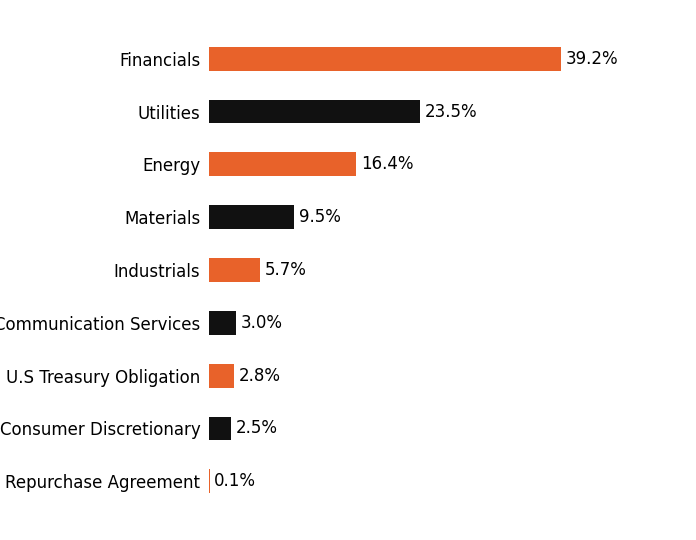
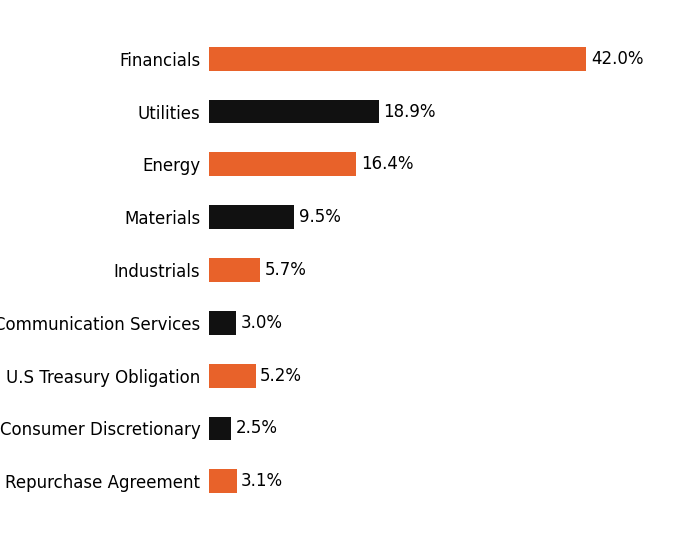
Financials: 39.2% -> 42.0%
Utilities: 23.5% -> 18.9%
U.S Treasury Obligation: 2.8% -> 5.2%
Repurchase Agreement: 0.1% -> 3.1%
